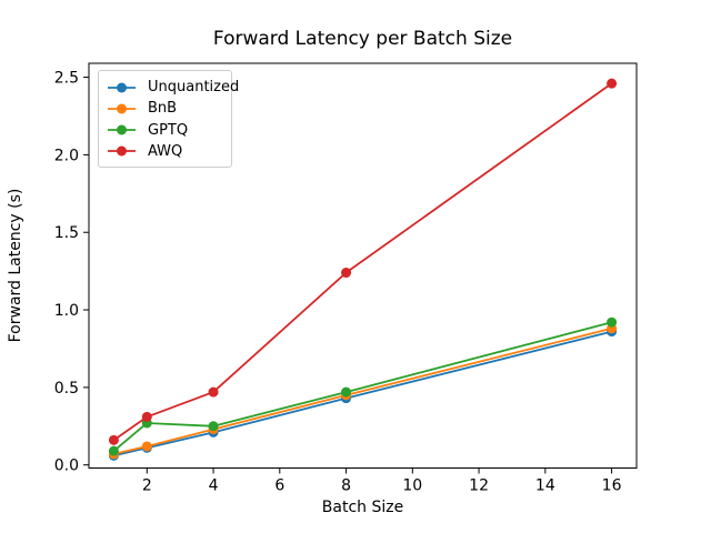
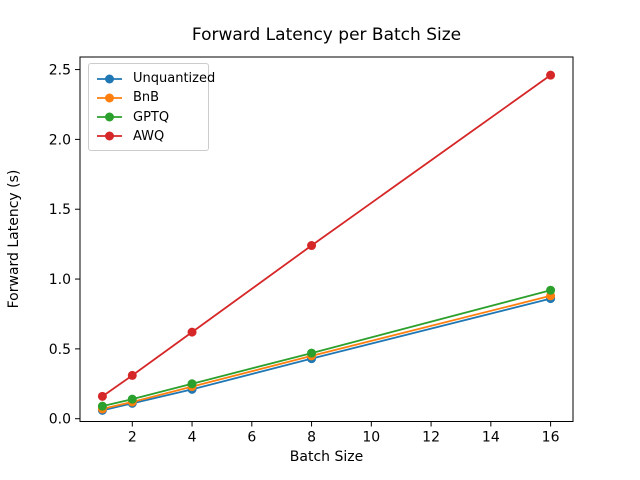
GPTQ/2: 0.27 -> 0.14
AWQ/4: 0.47 -> 0.62
